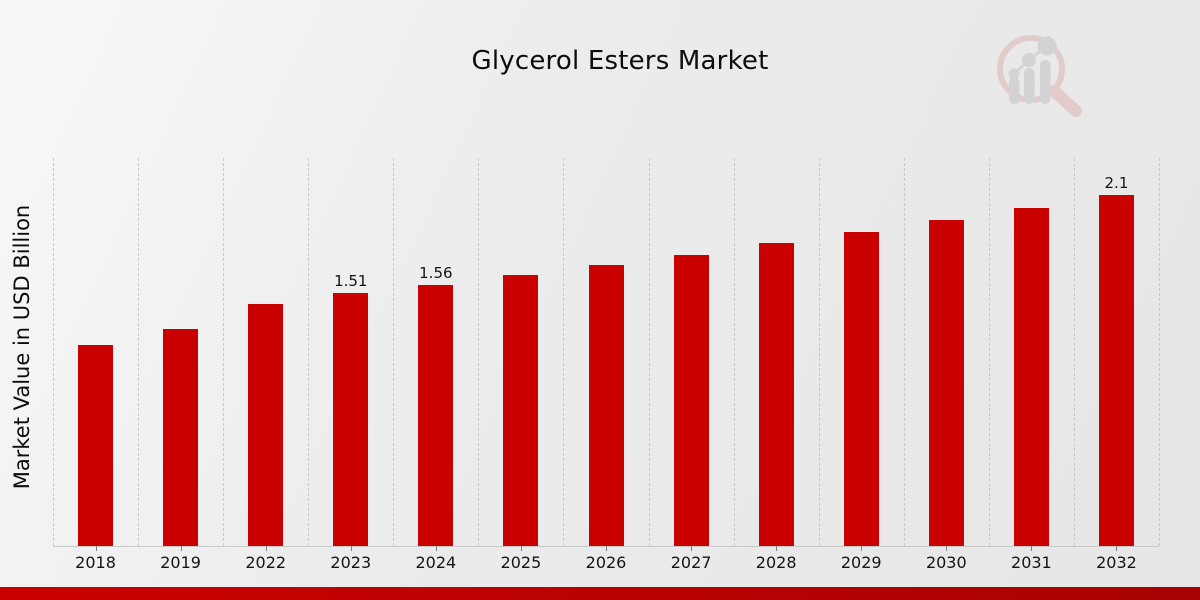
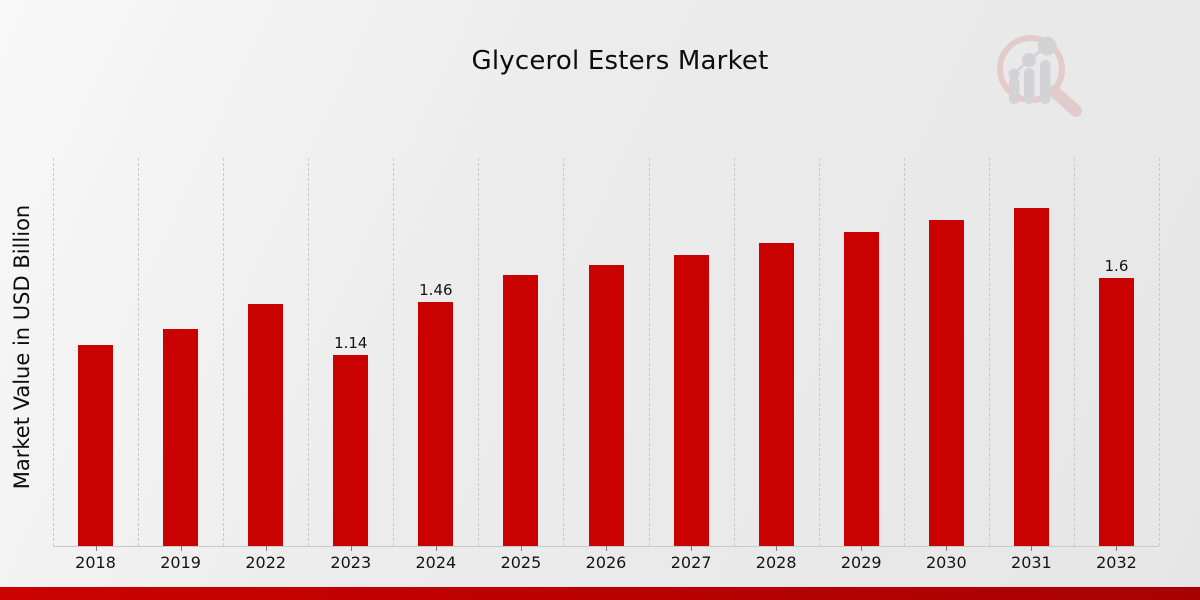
2023: 1.51 -> 1.14
2024: 1.56 -> 1.46
2032: 2.1 -> 1.6
